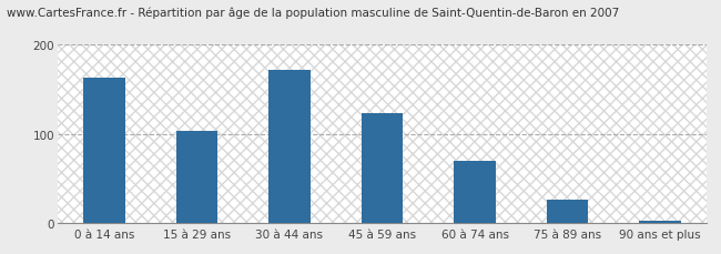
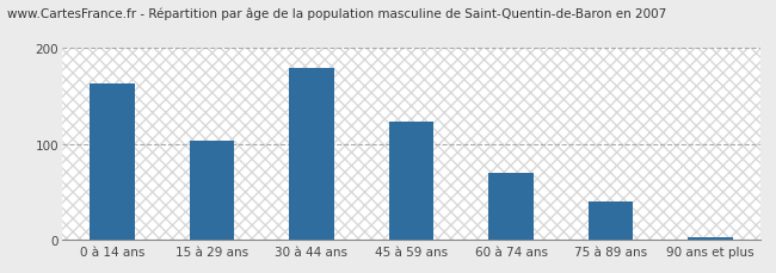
30 à 44 ans: 172 -> 180
75 à 89 ans: 27 -> 40
